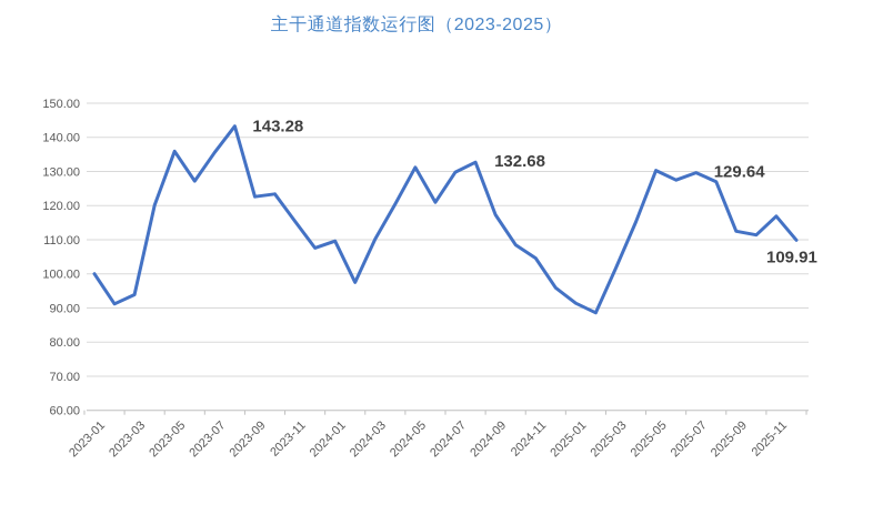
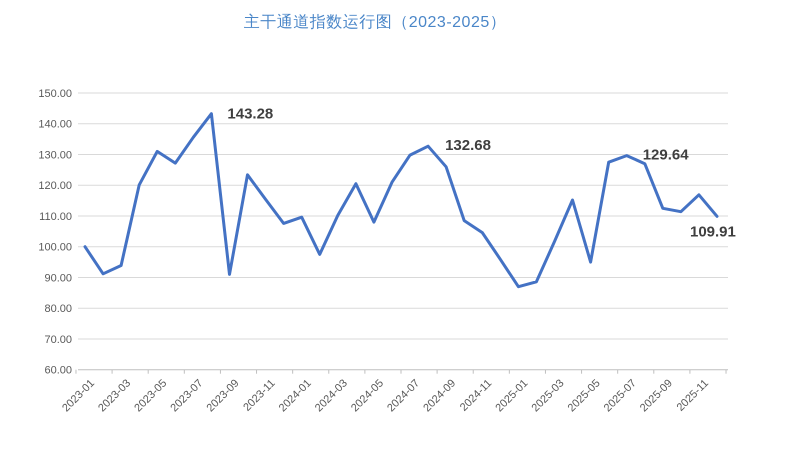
2023-05: 136 -> 131
2023-09: 123 -> 91
2024-05: 131 -> 108
2024-09: 117 -> 126
2025-01: 91 -> 87
2025-05: 130 -> 95
